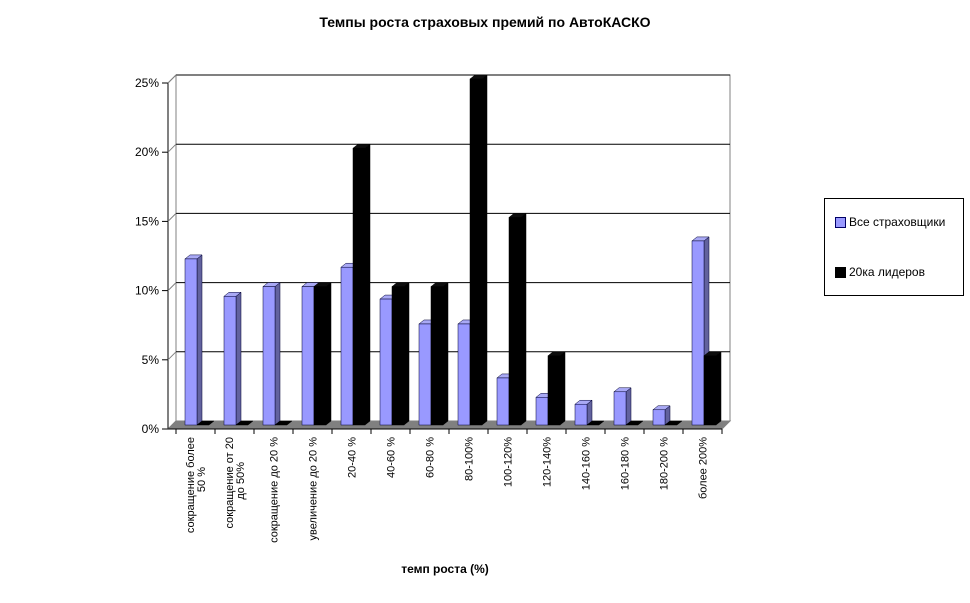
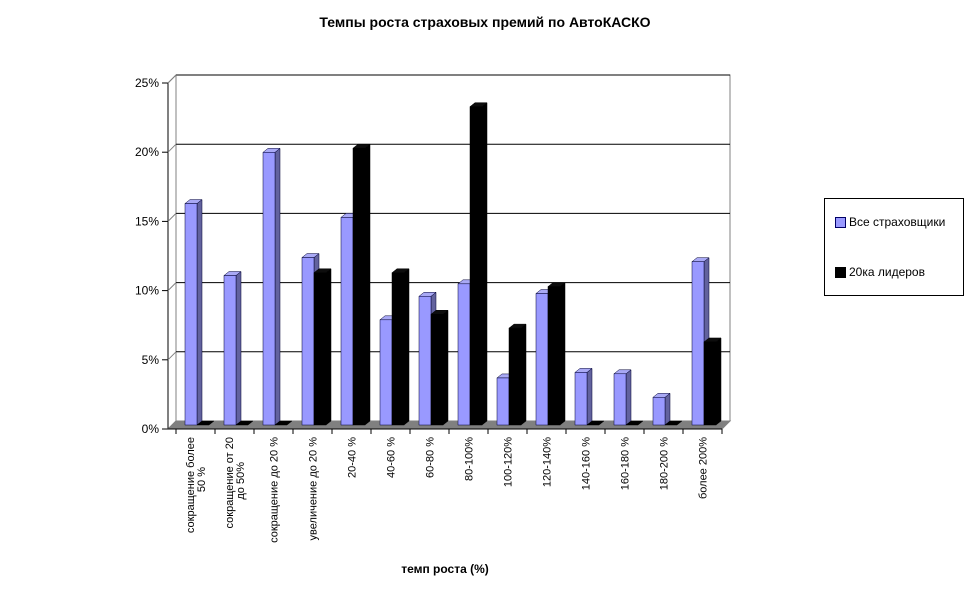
Все страховщики/сокращение более 50 %: 12.0% -> 16.0%
Все страховщики/сокращение от 20 до 50%: 9.3% -> 10.8%
Все страховщики/сокращение до 20 %: 10.0% -> 19.7%
Все страховщики/увеличение до 20 %: 10.0% -> 12.1%
20ка лидеров/увеличение до 20 %: 10% -> 11%
Все страховщики/20-40 %: 11.4% -> 15.0%
Все страховщики/40-60 %: 9.1% -> 7.6%
20ка лидеров/40-60 %: 10% -> 11%
Все страховщики/60-80 %: 7.3% -> 9.3%
20ка лидеров/60-80 %: 10% -> 8%
Все страховщики/80-100%: 7.3% -> 10.2%
20ка лидеров/80-100%: 25% -> 23%
20ка лидеров/100-120%: 15% -> 7%
Все страховщики/120-140%: 2.0% -> 9.5%
20ка лидеров/120-140%: 5% -> 10%
Все страховщики/140-160 %: 1.5% -> 3.8%
Все страховщики/160-180 %: 2.4% -> 3.7%
Все страховщики/180-200 %: 1.1% -> 2.0%
Все страховщики/более 200%: 13.3% -> 11.8%
20ка лидеров/более 200%: 5% -> 6%
